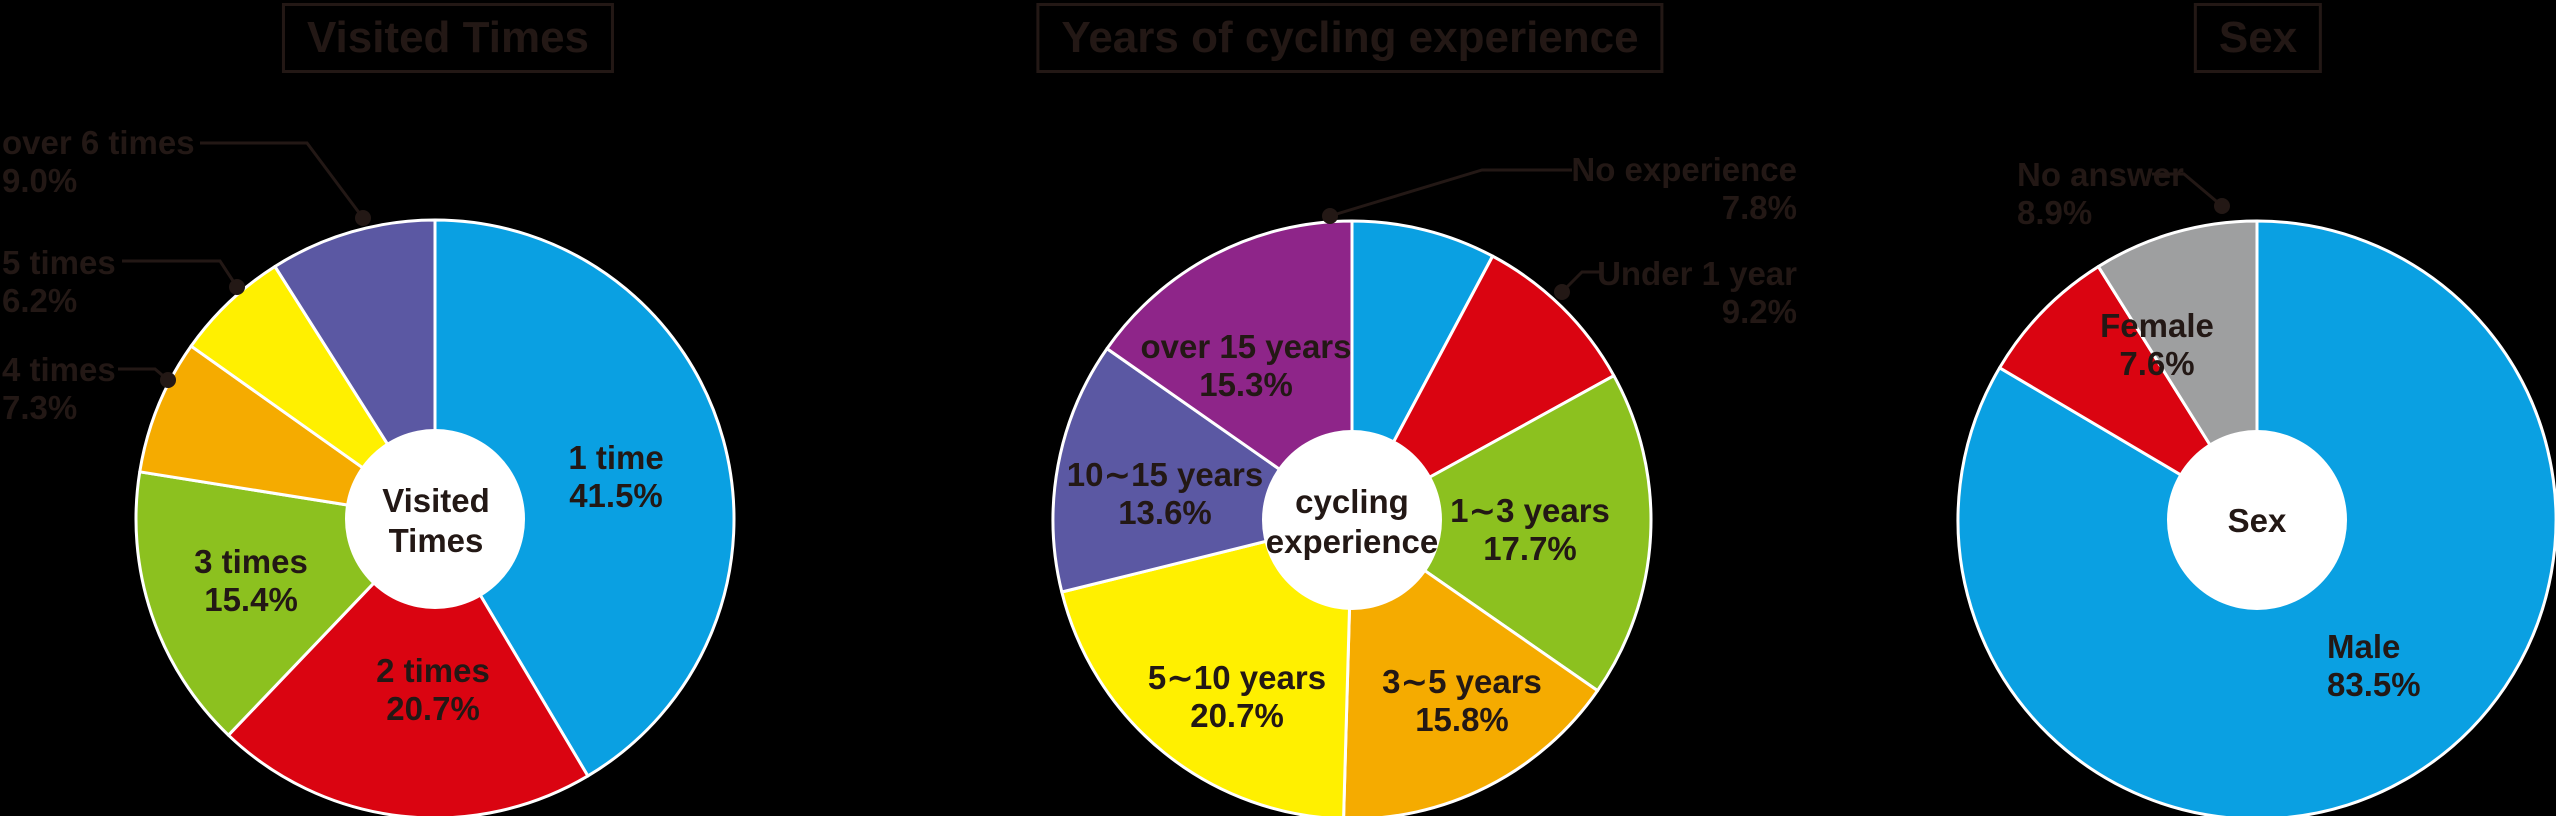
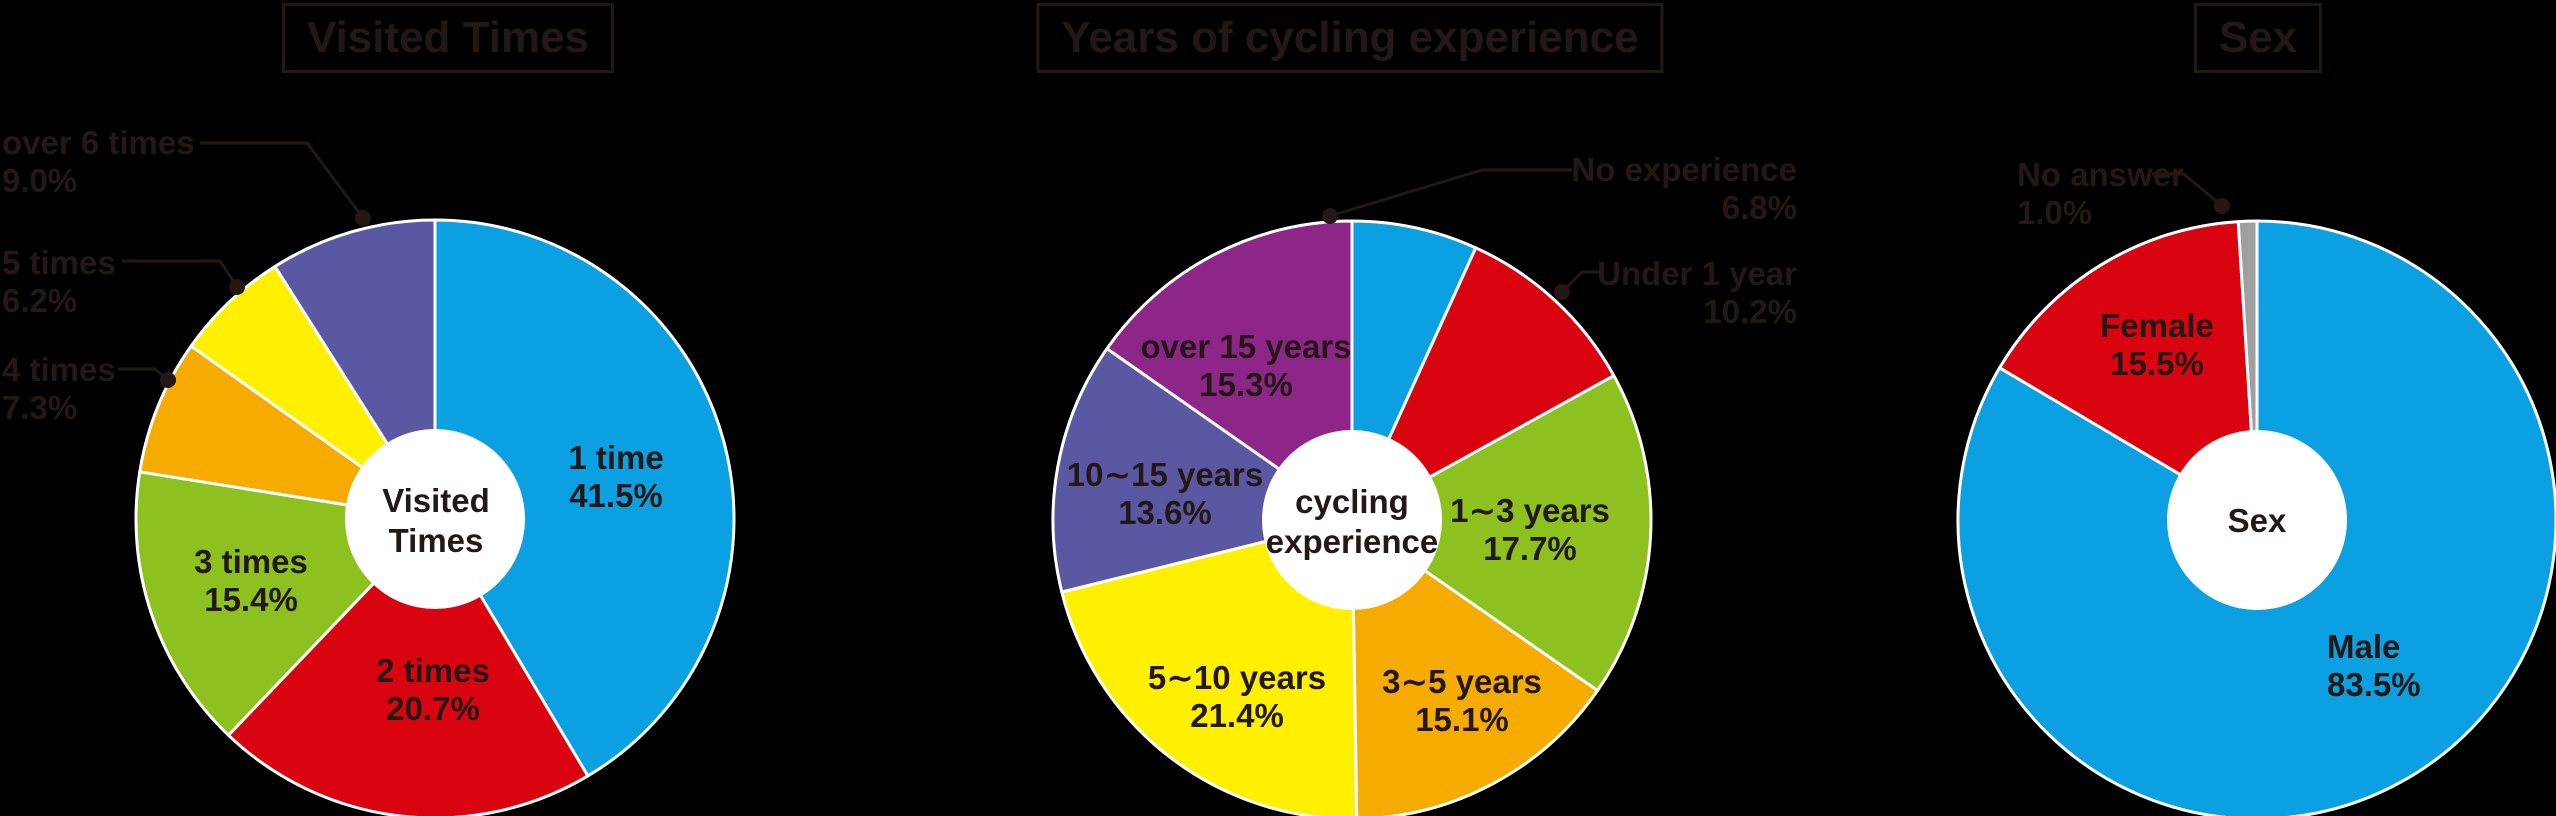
Years of cycling experience/No experience: 7.8% -> 6.8%
Years of cycling experience/Under 1 year: 9.2% -> 10.2%
Years of cycling experience/3∼5 years: 15.8% -> 15.1%
Years of cycling experience/5∼10 years: 20.7% -> 21.4%
Sex/Female: 7.6% -> 15.5%
Sex/No answer: 8.9% -> 1.0%
